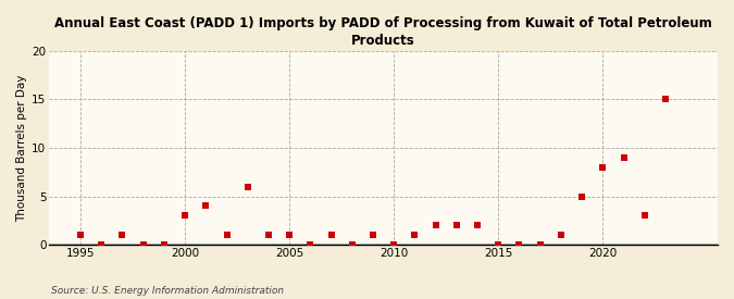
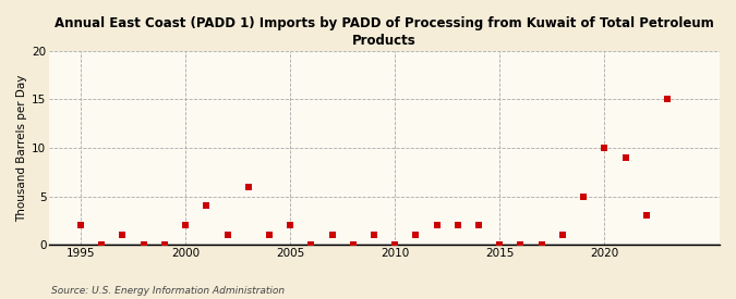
1995: 1 -> 2
2000: 3 -> 2
2005: 1 -> 2
2020: 8 -> 10
